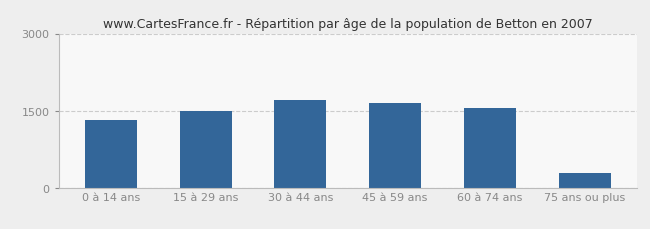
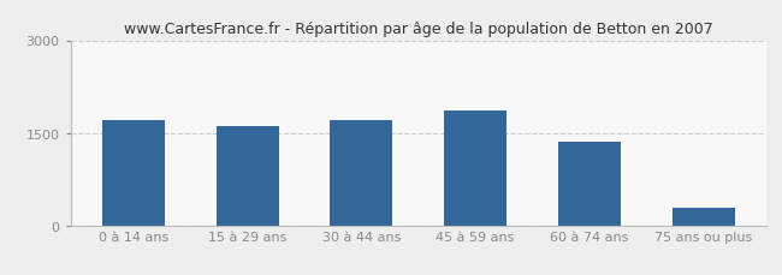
0 à 14 ans: 1320 -> 1700
15 à 29 ans: 1500 -> 1620
45 à 59 ans: 1640 -> 1860
60 à 74 ans: 1540 -> 1360
